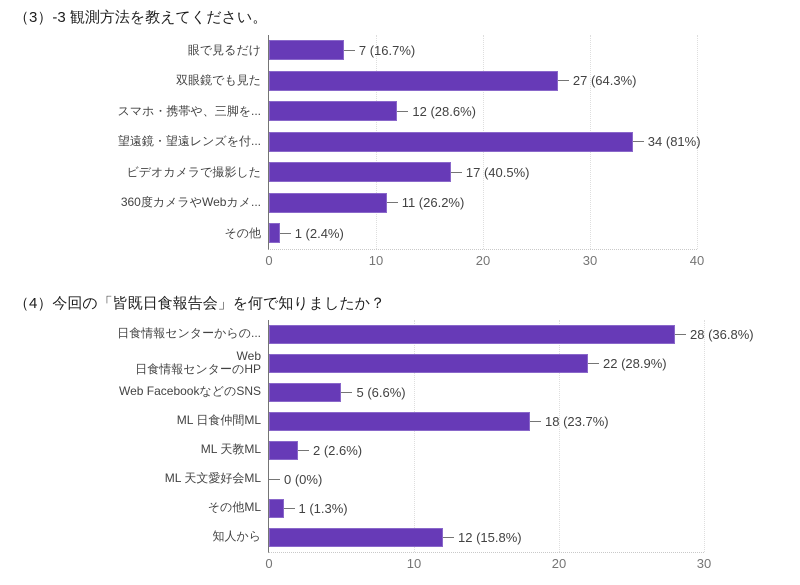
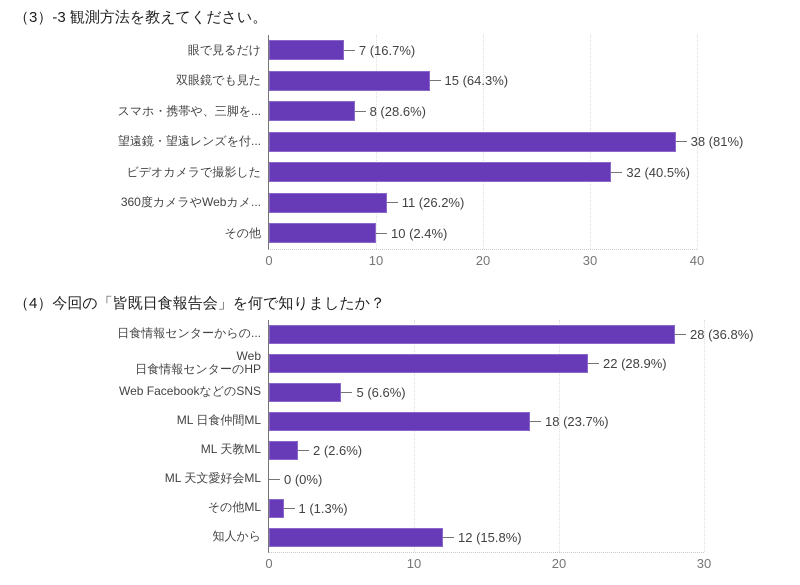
（3）-3 観測方法を教えてください。/双眼鏡でも見た: 27 -> 15
（3）-3 観測方法を教えてください。/スマホ・携帯や、三脚を...: 12 -> 8
（3）-3 観測方法を教えてください。/望遠鏡・望遠レンズを付...: 34 -> 38
（3）-3 観測方法を教えてください。/ビデオカメラで撮影した: 17 -> 32
（3）-3 観測方法を教えてください。/その他: 1 -> 10
